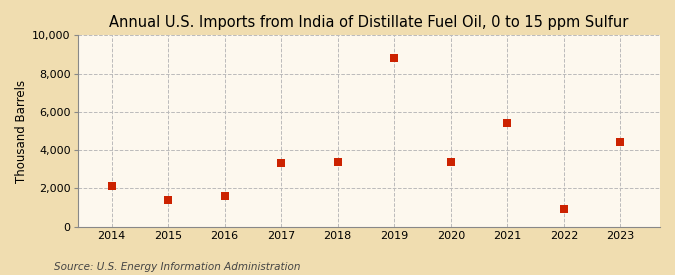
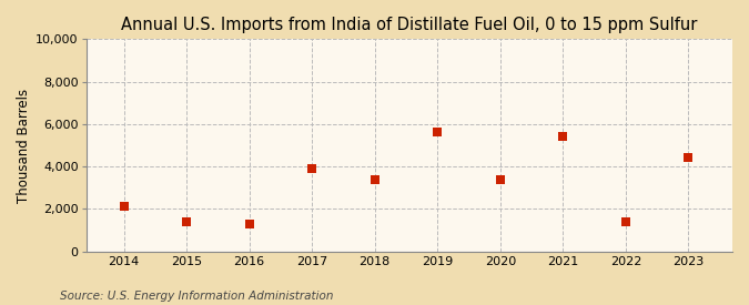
2016: 1,600 -> 1,300
2017: 3,300 -> 3,900
2019: 8,800 -> 5,600
2022: 900 -> 1,400
